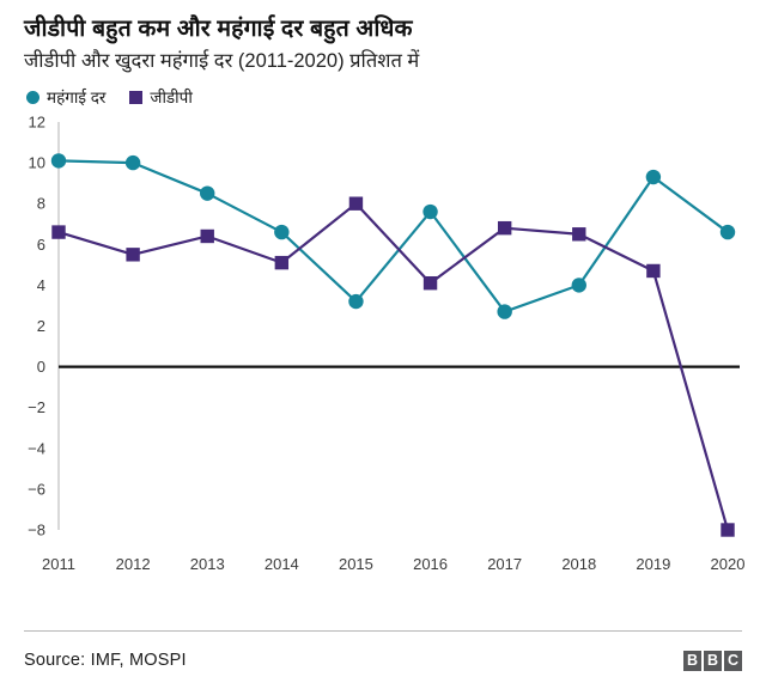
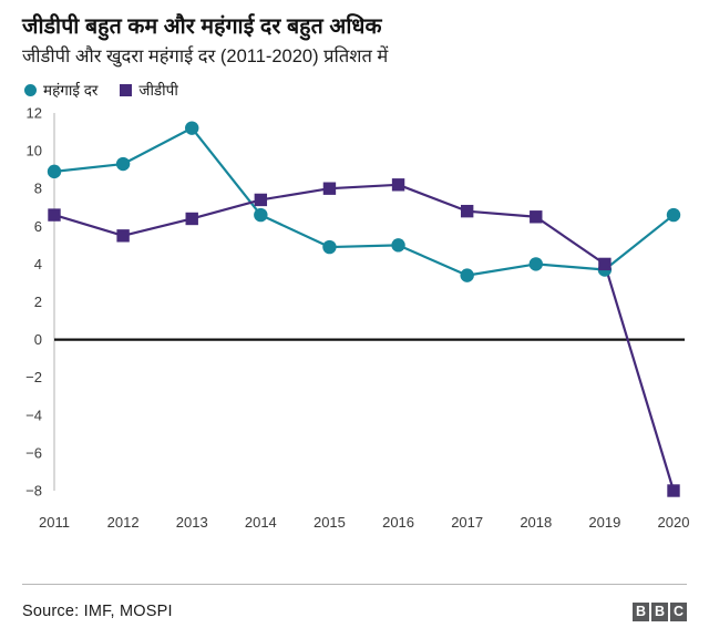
महंगाई दर/2011: 10.1 -> 8.9
महंगाई दर/2012: 10.0 -> 9.3
महंगाई दर/2013: 8.5 -> 11.2
जीडीपी/2014: 5.1 -> 7.4
महंगाई दर/2015: 3.2 -> 4.9
महंगाई दर/2016: 7.6 -> 5.0
जीडीपी/2016: 4.1 -> 8.2
महंगाई दर/2017: 2.7 -> 3.4
महंगाई दर/2019: 9.3 -> 3.7
जीडीपी/2019: 4.7 -> 4.0
